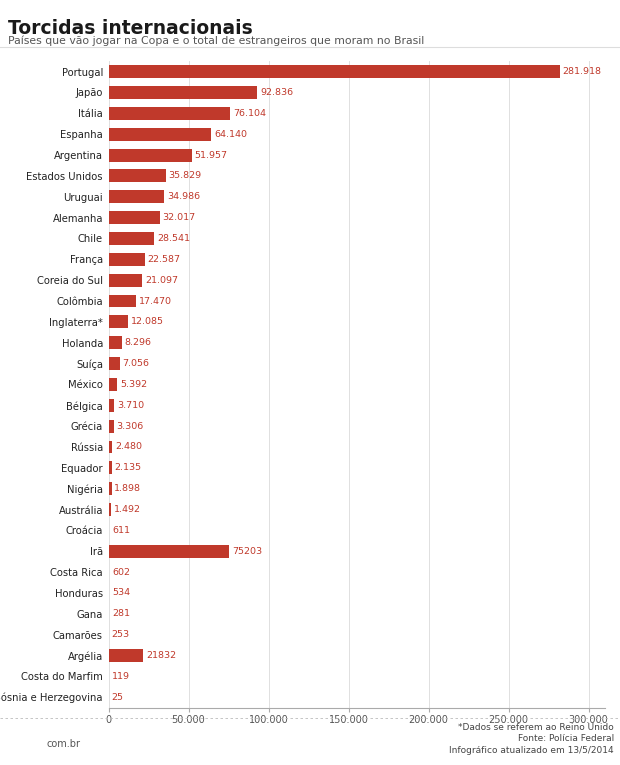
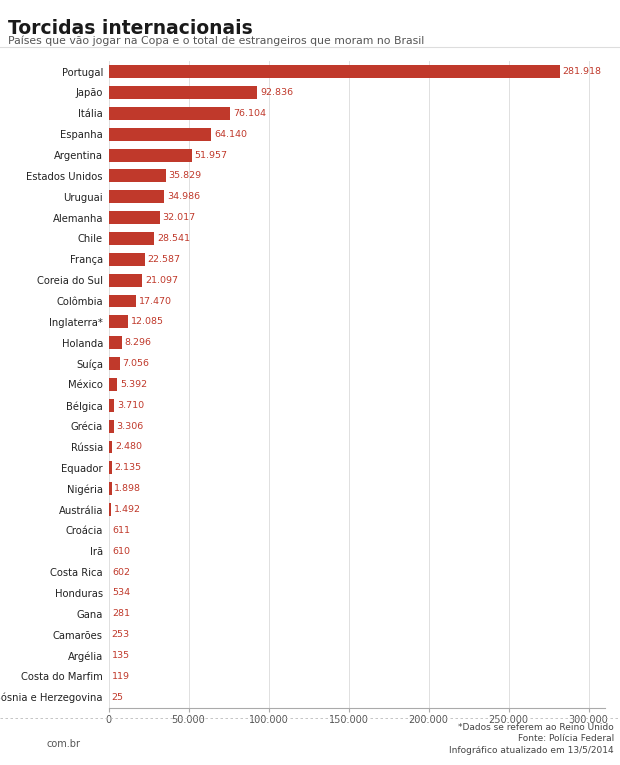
Irã: 75203 -> 610
Argélia: 21832 -> 135
